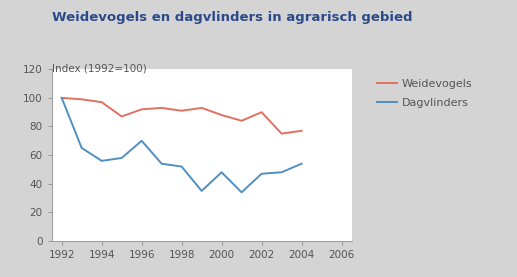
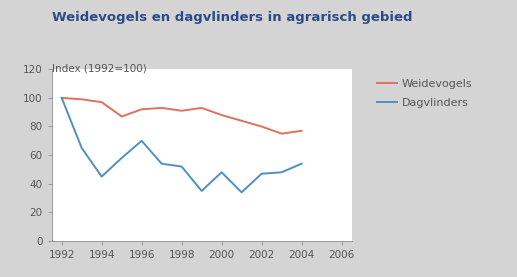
Dagvlinders/1994: 56 -> 45
Weidevogels/2002: 90 -> 80
